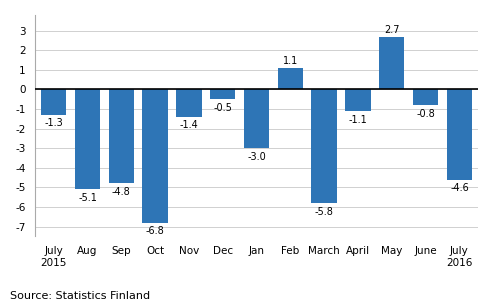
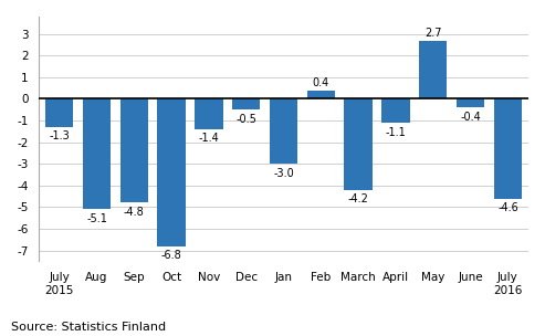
Feb: 1.1 -> 0.4
March: -5.8 -> -4.2
June: -0.8 -> -0.4
